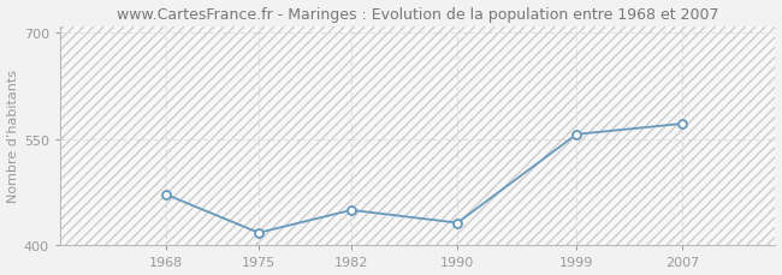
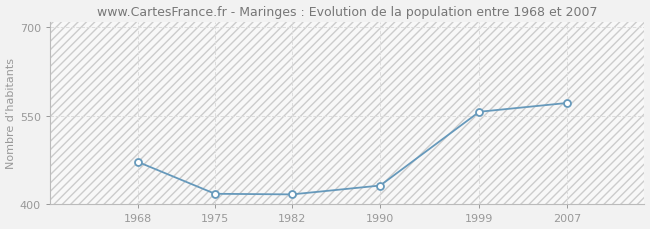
1982: 450 -> 417
